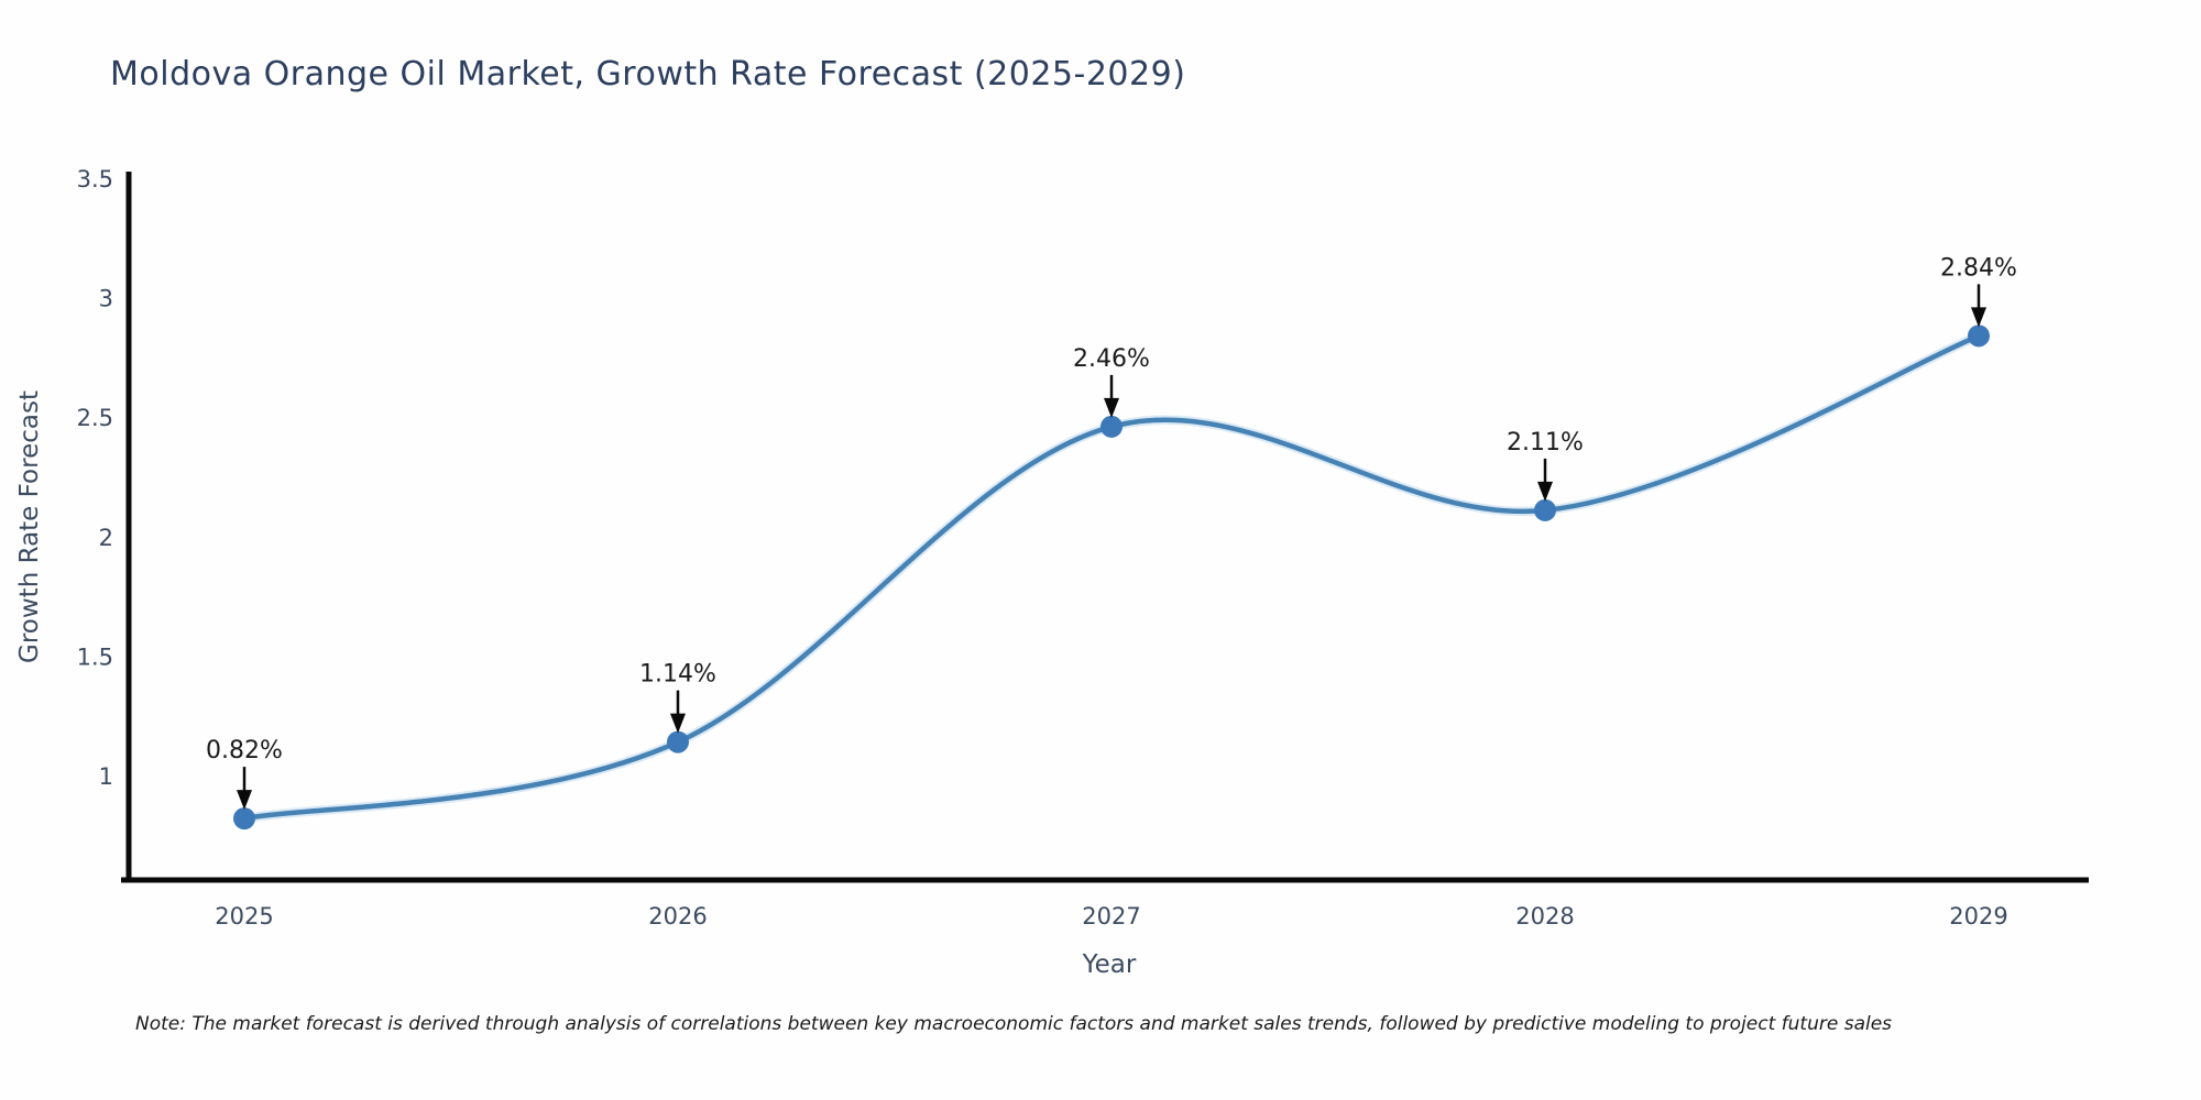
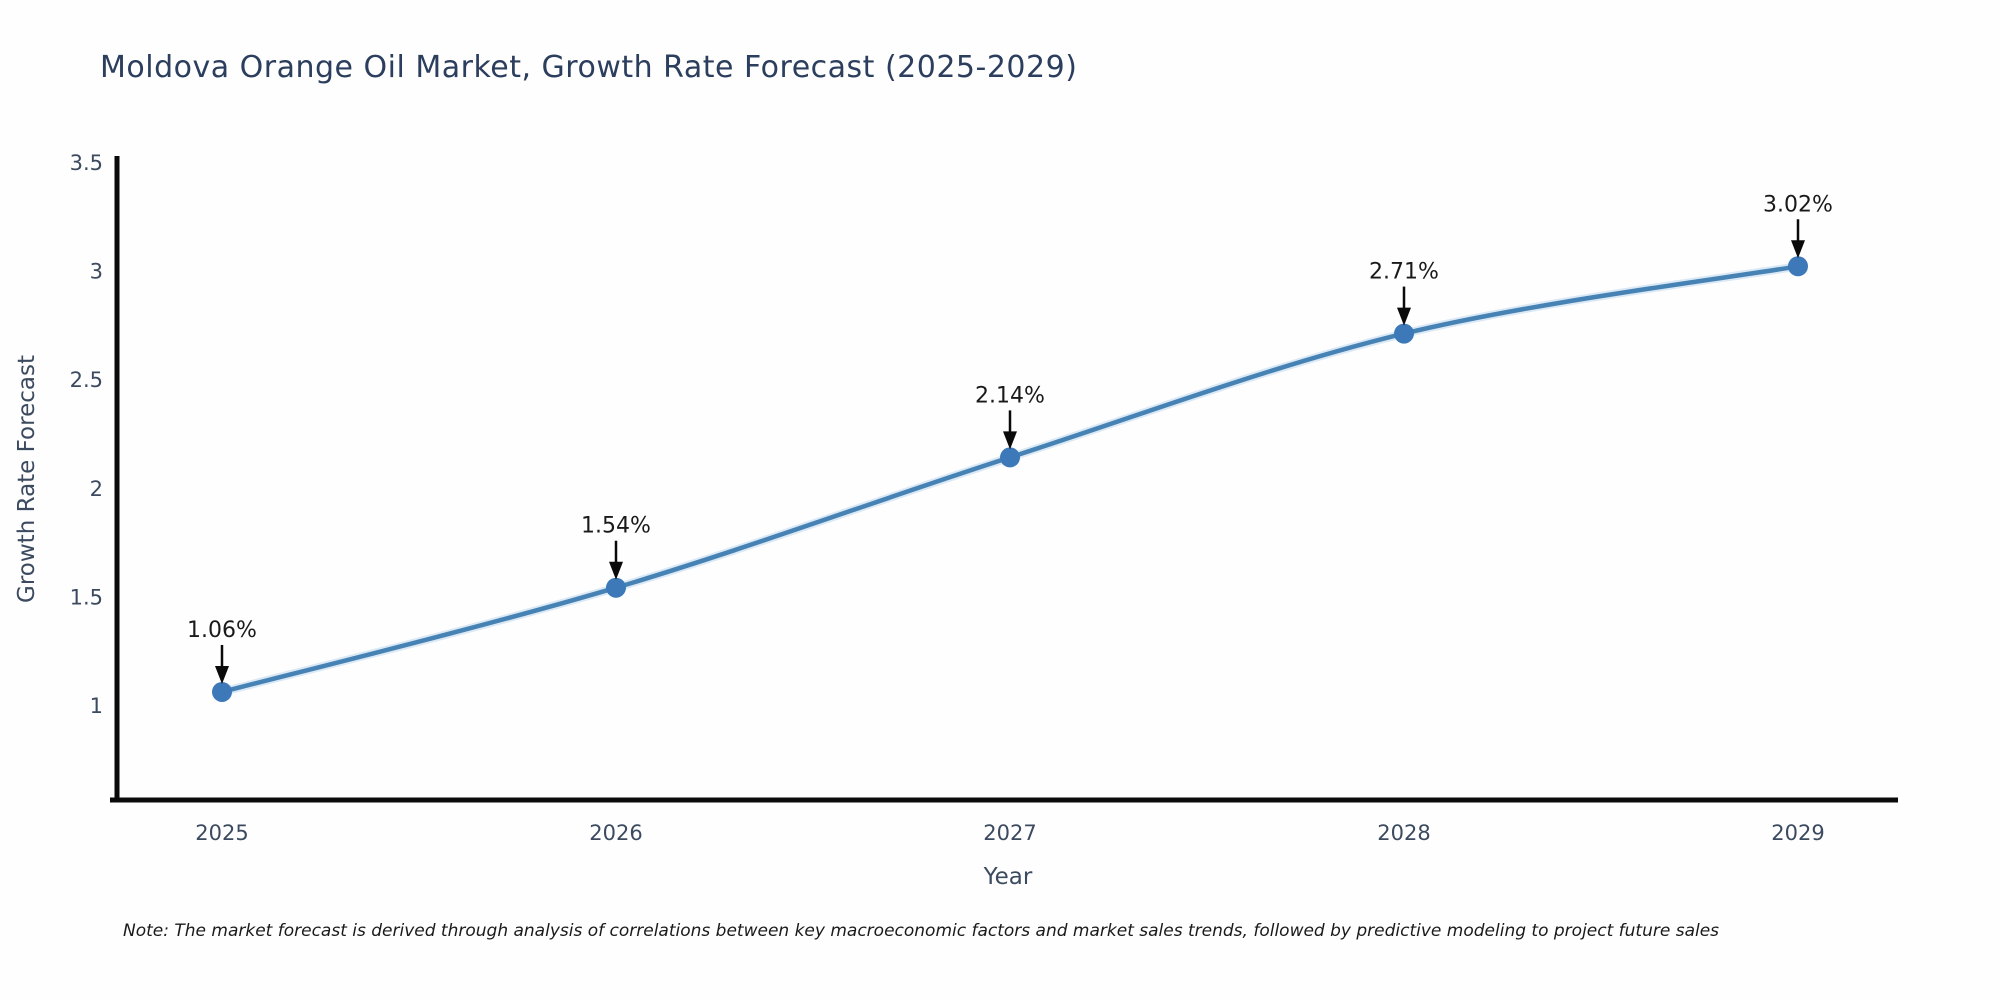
2025: 0.82% -> 1.06%
2026: 1.14% -> 1.54%
2027: 2.46% -> 2.14%
2028: 2.11% -> 2.71%
2029: 2.84% -> 3.02%
